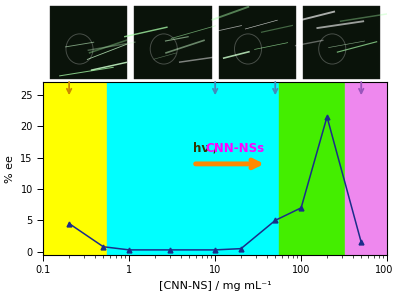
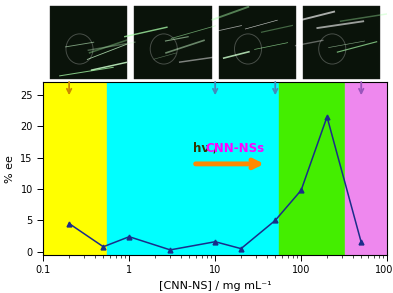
1: 0.3 -> 2.4
10: 0.3 -> 1.6
100: 7.0 -> 9.8
